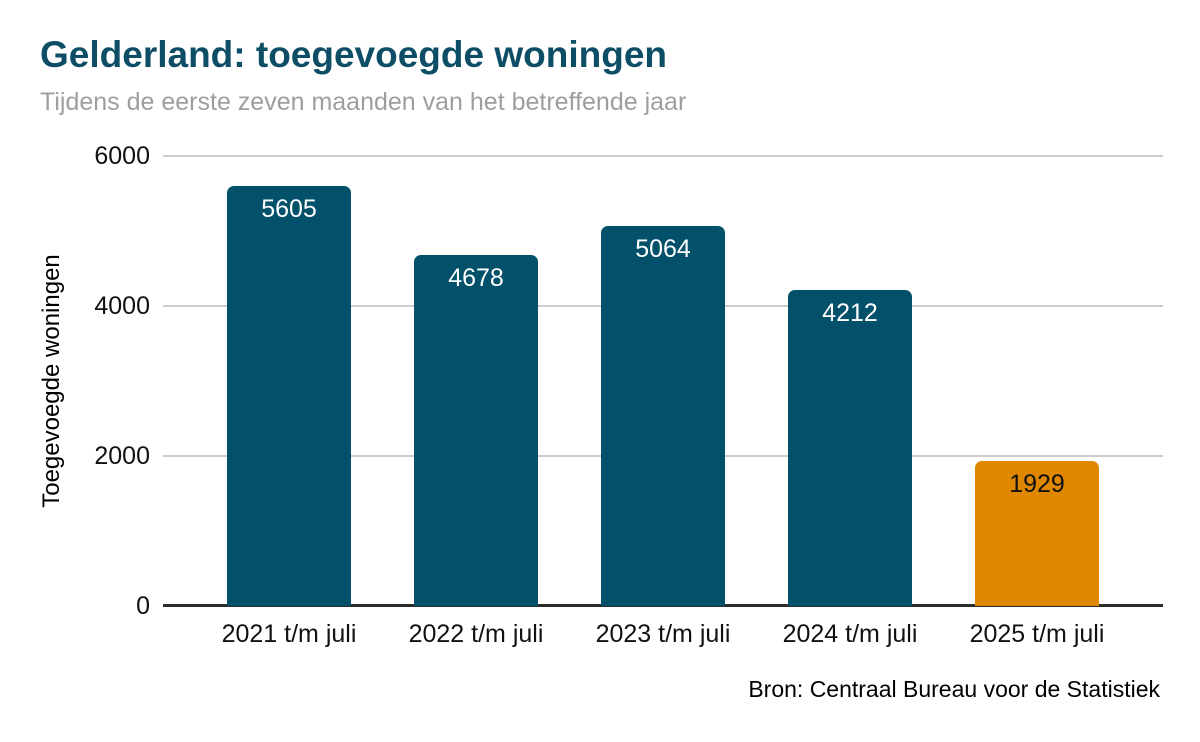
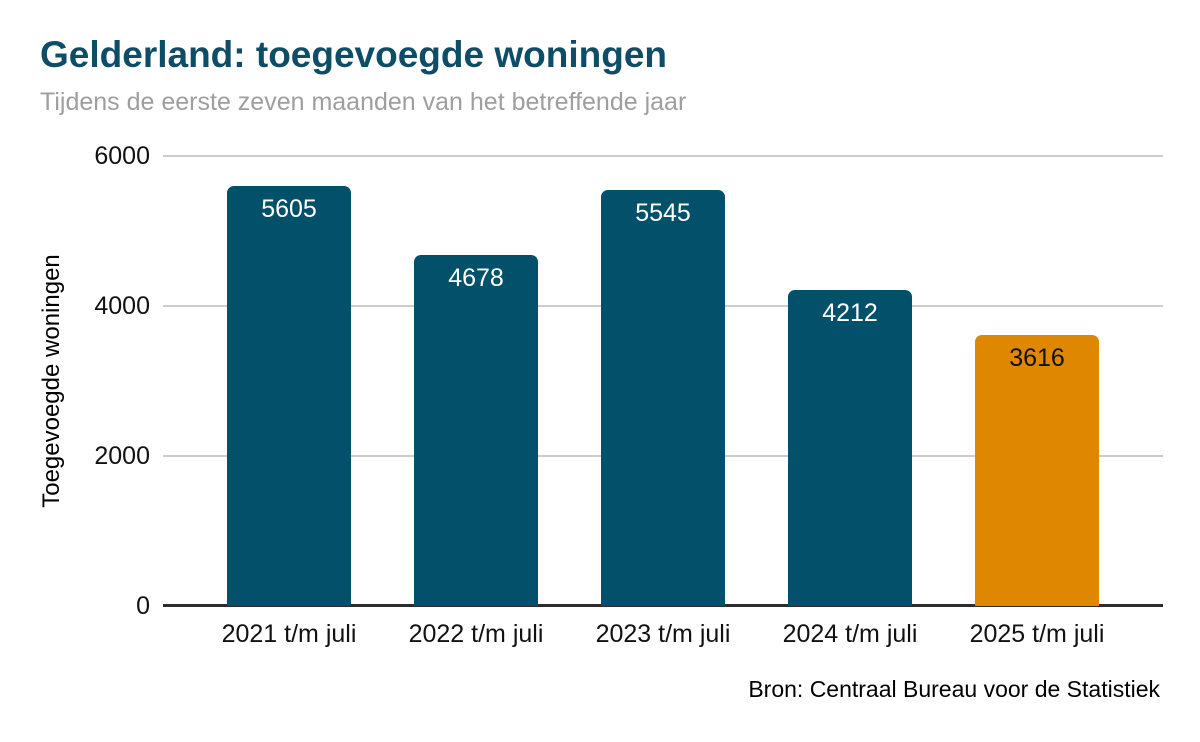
2023 t/m juli: 5064 -> 5545
2025 t/m juli: 1929 -> 3616
